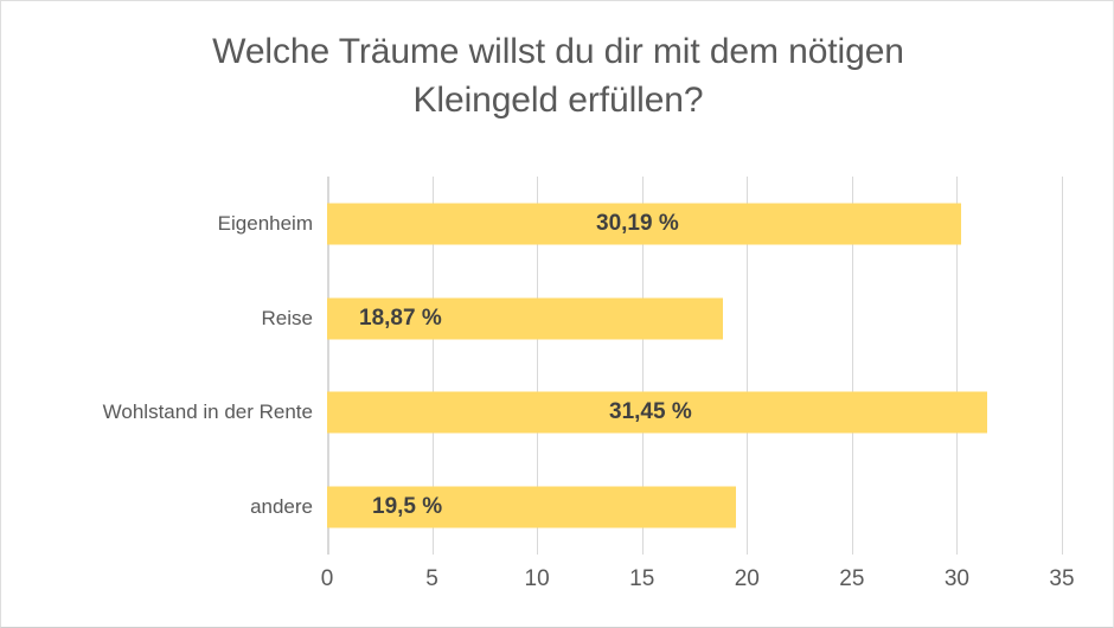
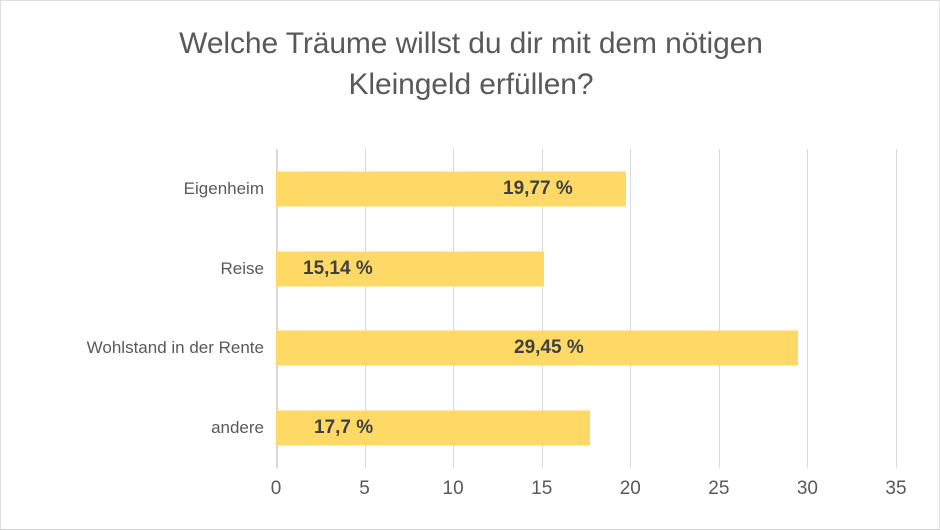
Eigenheim: 30,19 -> 19,77
Reise: 18,87 -> 15,14
Wohlstand in der Rente: 31,45 -> 29,45
andere: 19,5 -> 17,7
